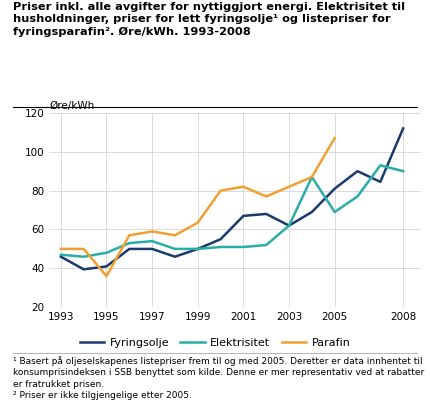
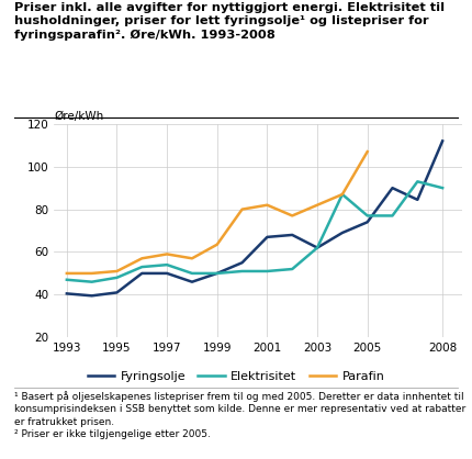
Fyringsolje/1993: 46 -> 40
Parafin/1995: 36 -> 51
Fyringsolje/2005: 81 -> 74
Elektrisitet/2005: 69 -> 77
